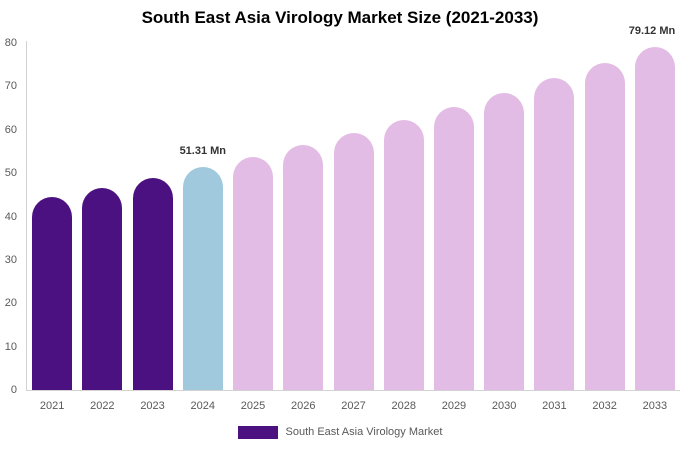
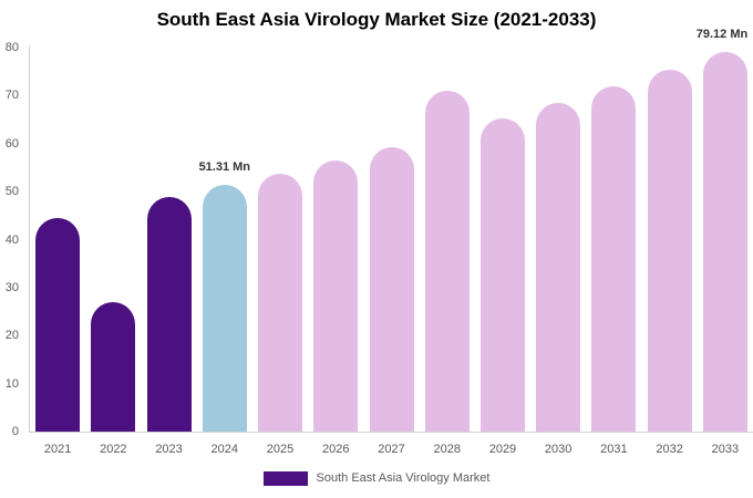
2022: 47 -> 27
2028: 62 -> 71
